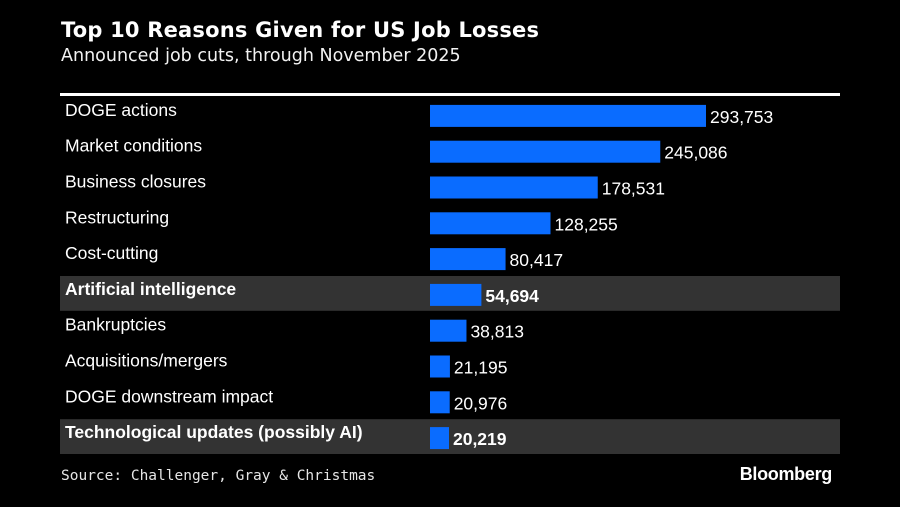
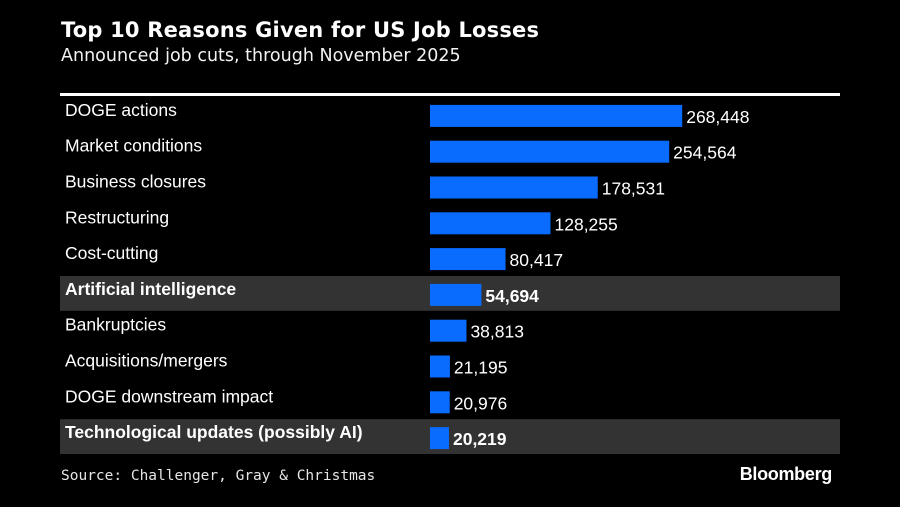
DOGE actions: 293,753 -> 268,448
Market conditions: 245,086 -> 254,564
